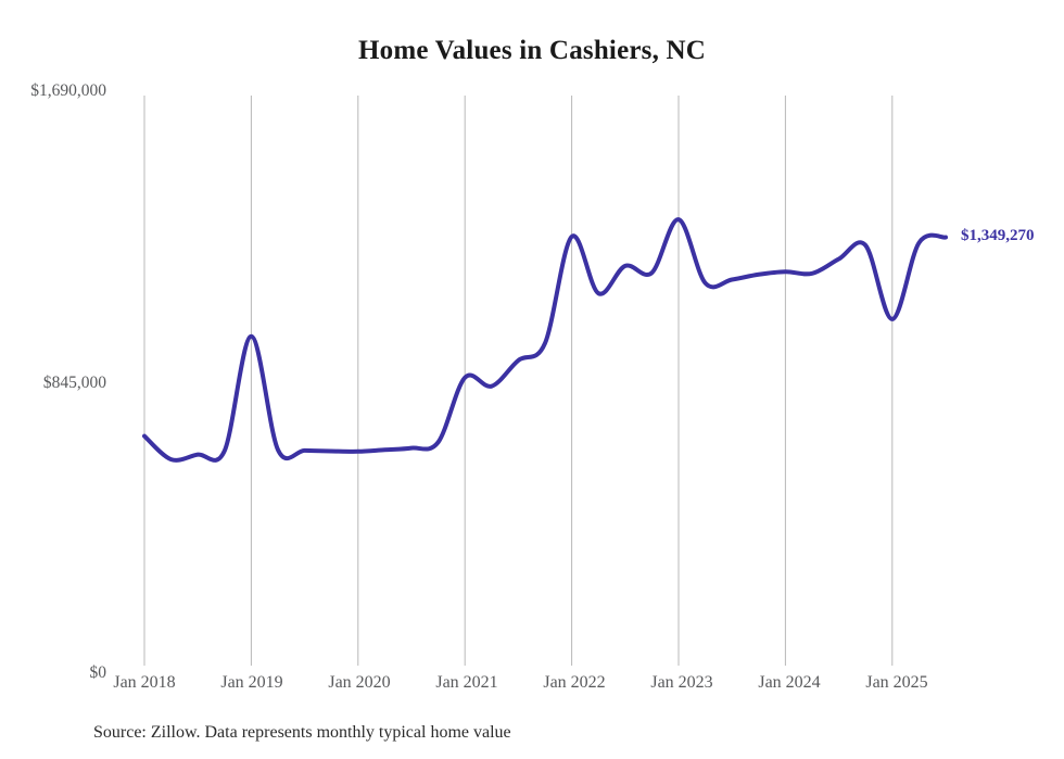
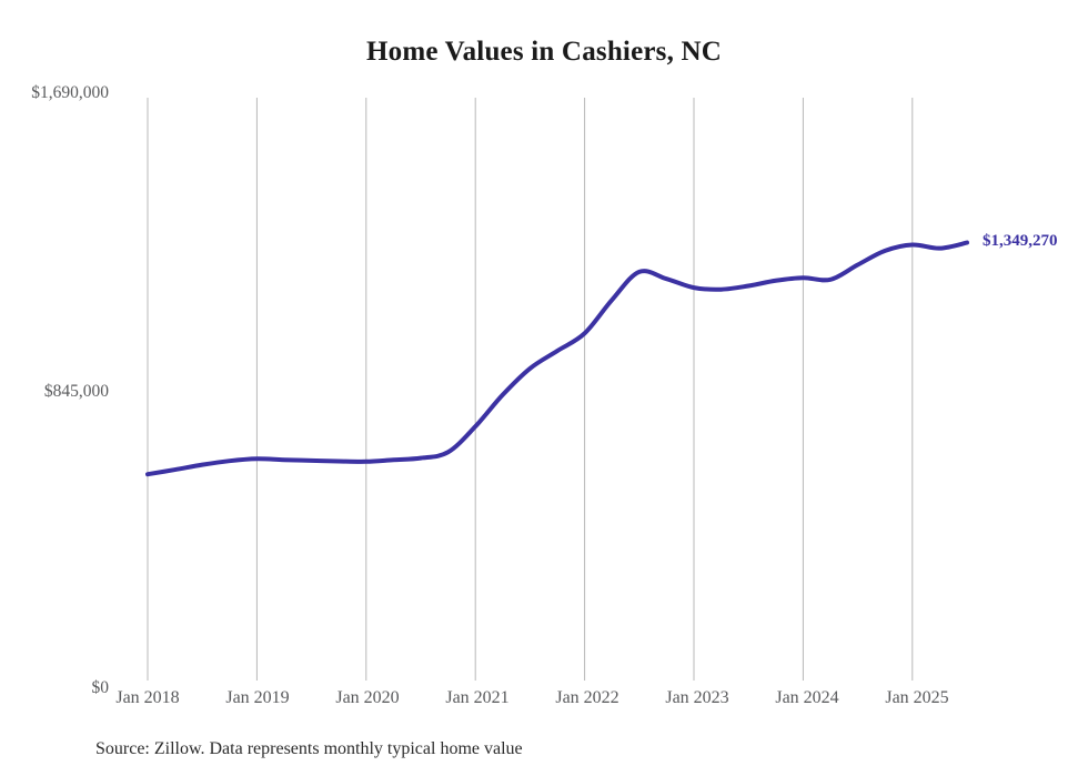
Jan 2018: $690000 -> $610000
Jan 2019: $980000 -> $650000
Jan 2021: $860000 -> $740000
Jan 2022: $1270000 -> $1010000
Jan 2023: $1320000 -> $1140000
Jan 2025: $1030000 -> $1260000
